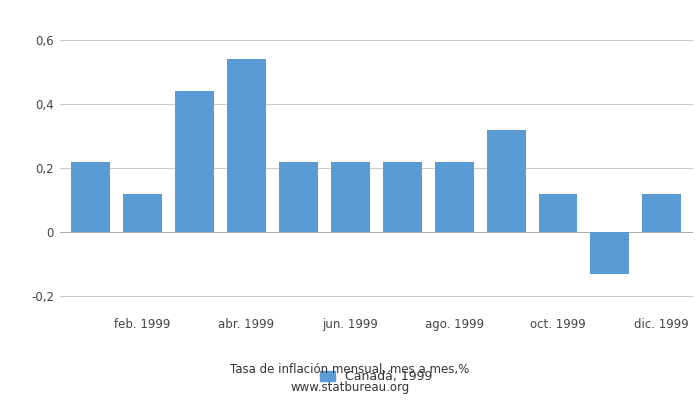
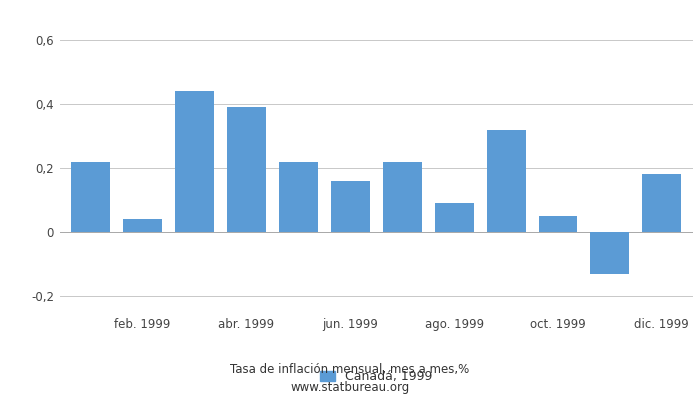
feb. 1999: 0,12 -> 0,04
abr. 1999: 0,54 -> 0,39
jun. 1999: 0,22 -> 0,16
ago. 1999: 0,22 -> 0,09
oct. 1999: 0,12 -> 0,05
dic. 1999: 0,12 -> 0,18
